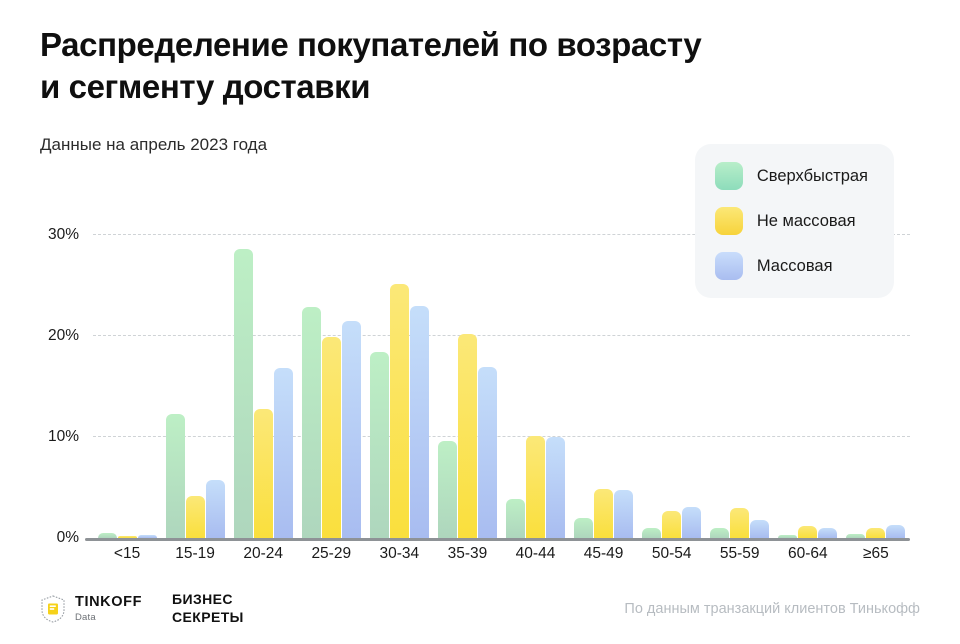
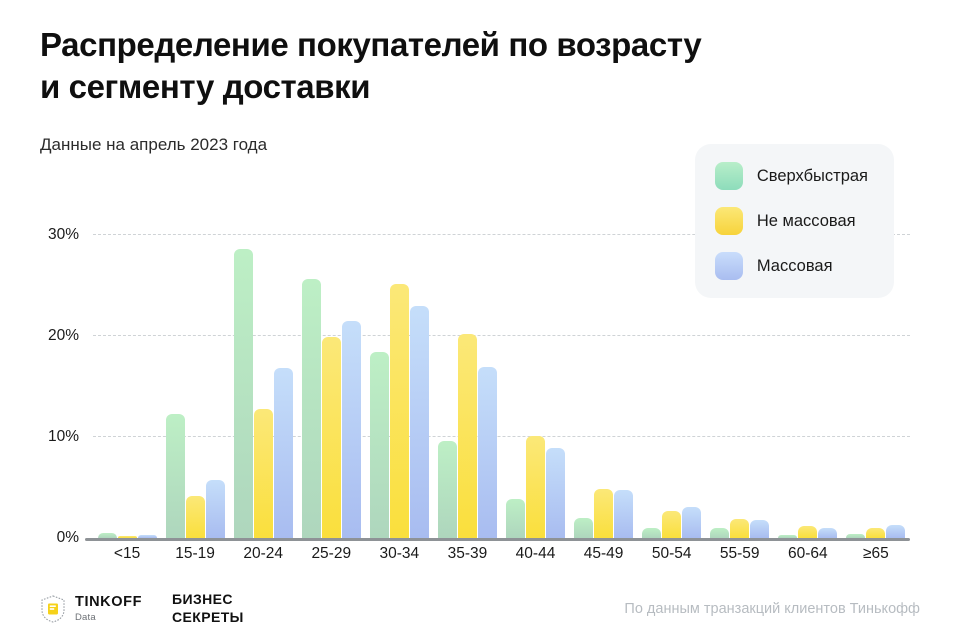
Сверхбыстрая/25-29: 22.9% -> 25.7%
Массовая/40-44: 10.0% -> 8.9%
Не массовая/55-59: 3.0% -> 1.9%
